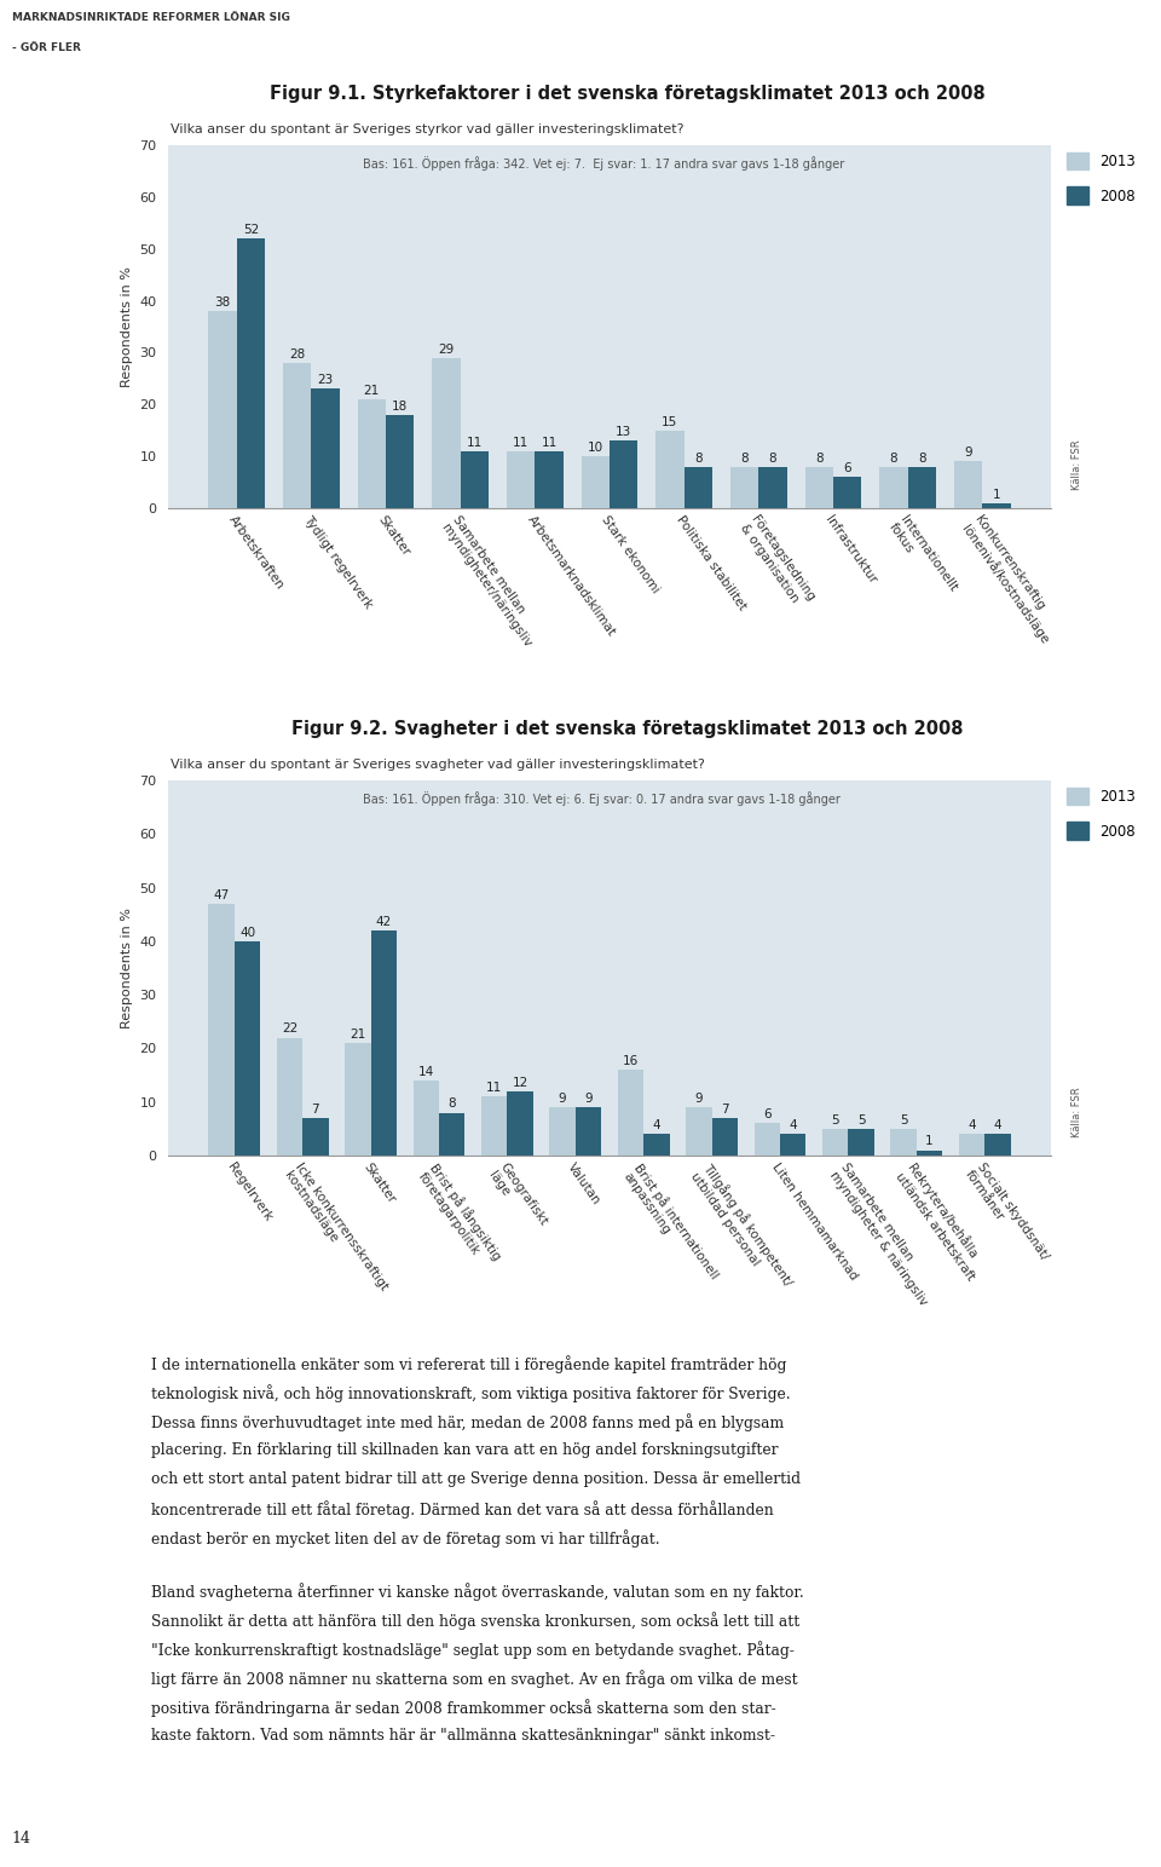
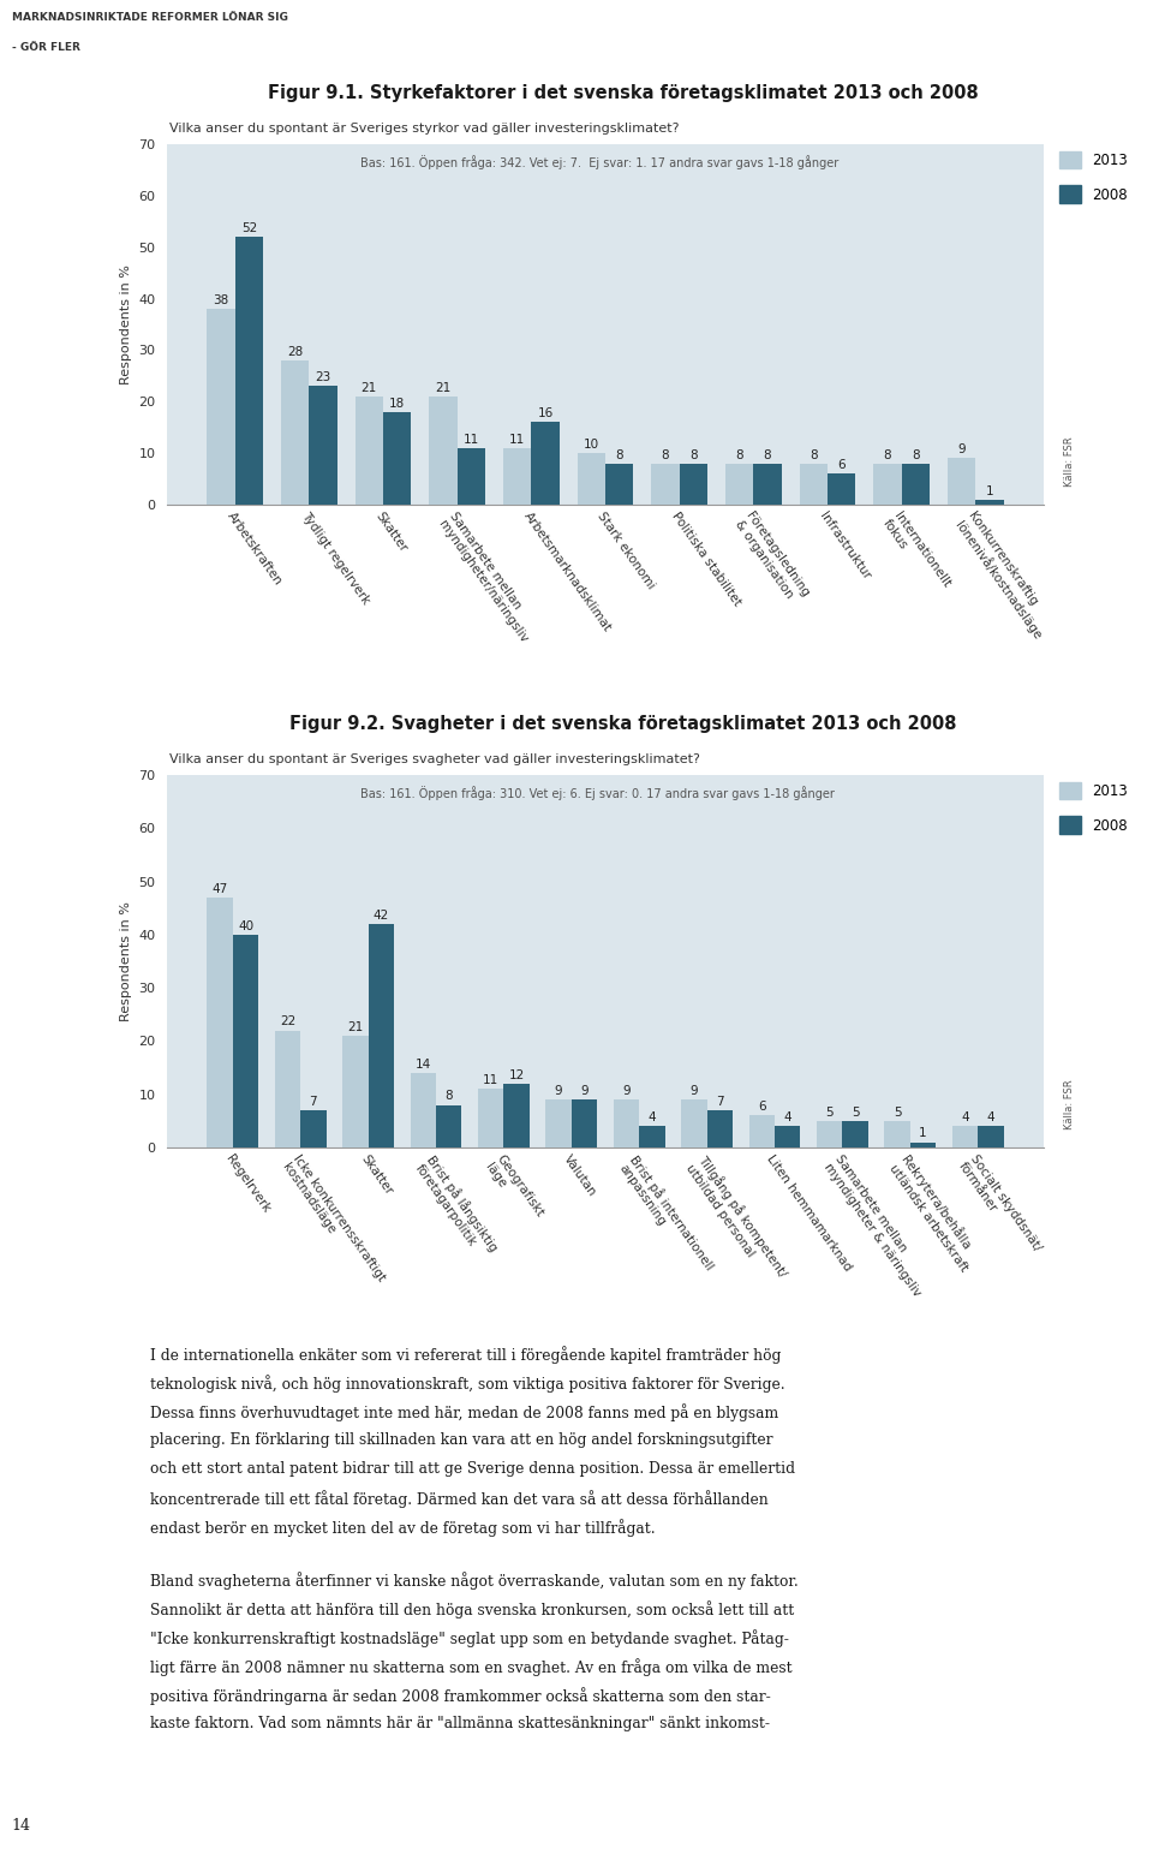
2013/Samarbete mellan myndigheter/näringsliv: 29 -> 21
2008/Arbetsmarknadsklimat: 11 -> 16
2008/Stark ekonomi: 13 -> 8
2013/Politiska stabilitet: 15 -> 8
2013/Brist på internationell anpassning: 16 -> 9
